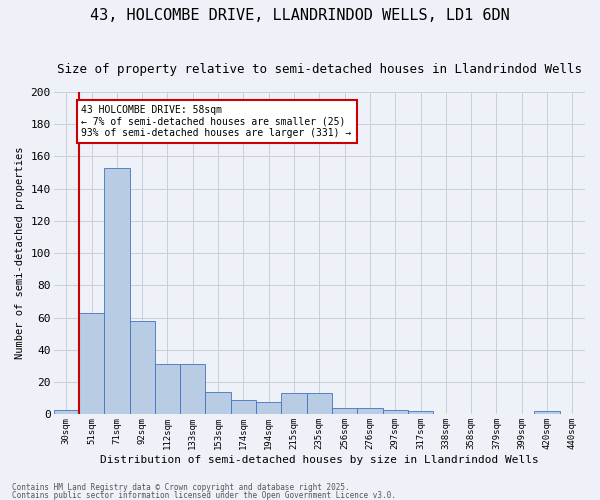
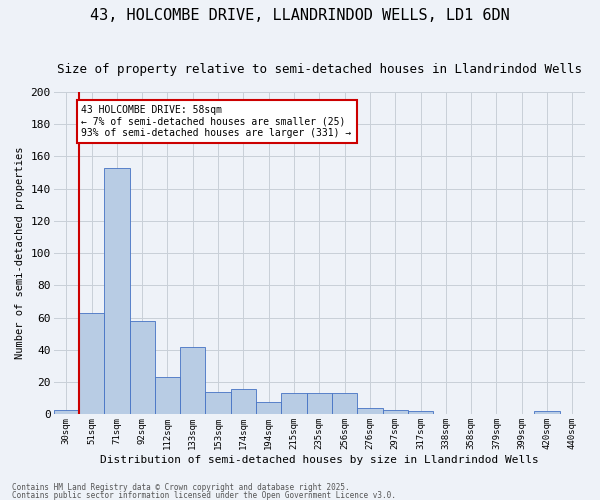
112sqm: 31 -> 23
133sqm: 31 -> 42
174sqm: 9 -> 16
256sqm: 4 -> 13
